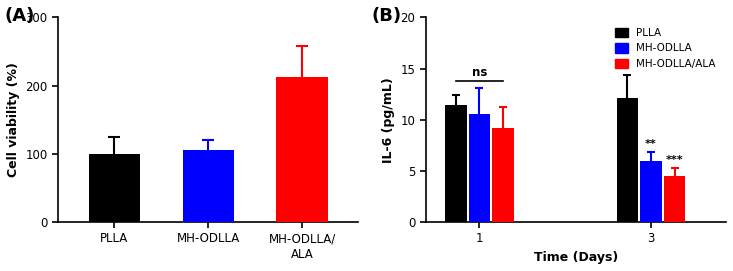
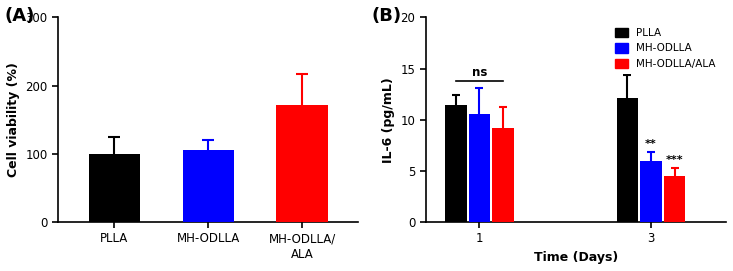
MH-ODLLA/ ALA: 213 -> 172
